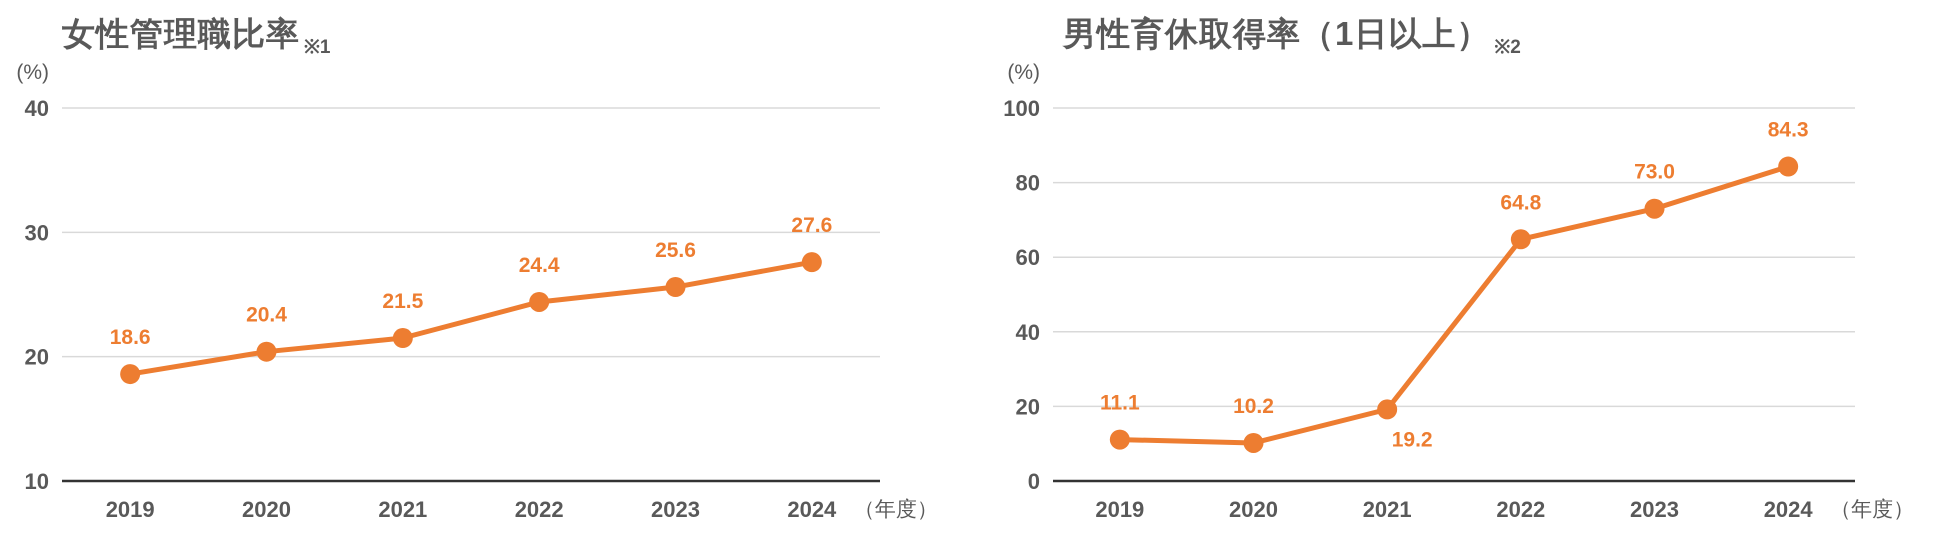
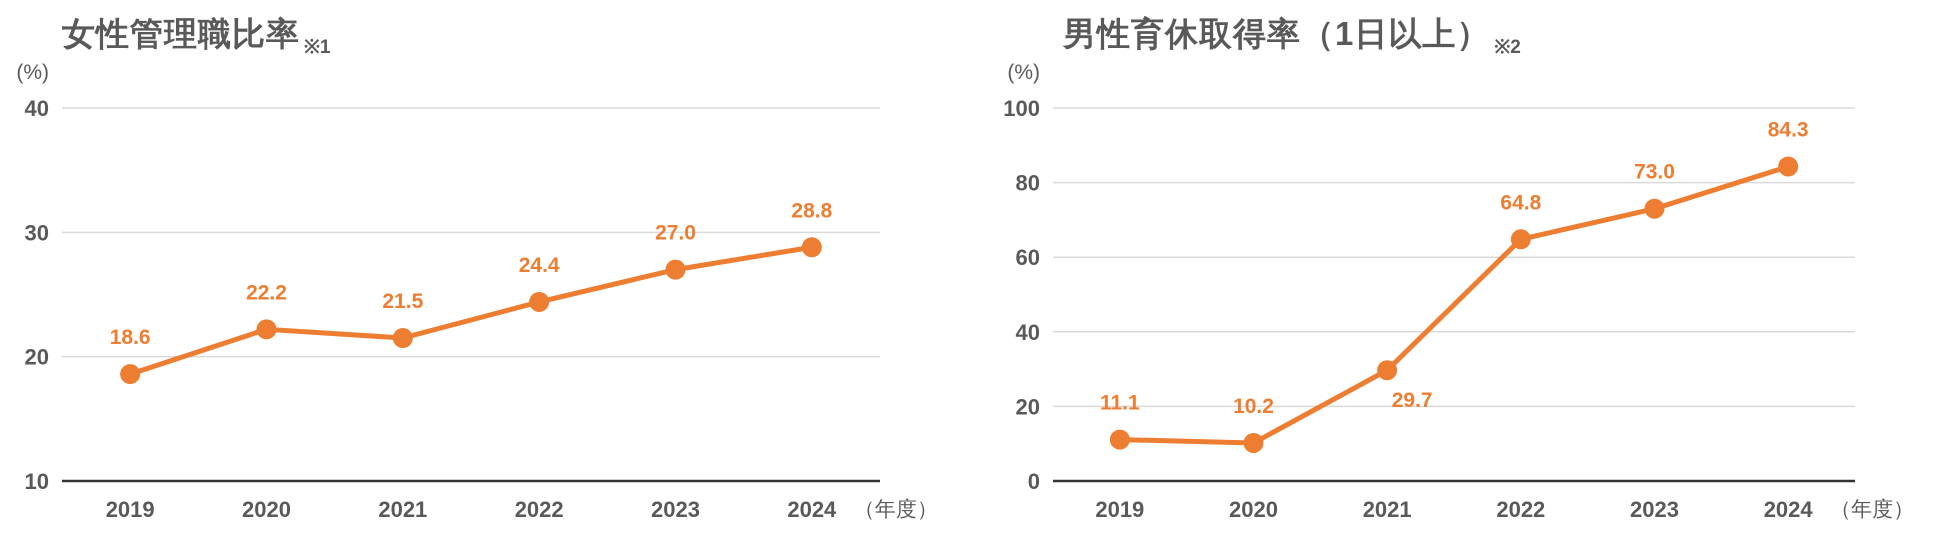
女性管理職比率/2020: 20.4 -> 22.2
女性管理職比率/2023: 25.6 -> 27.0
女性管理職比率/2024: 27.6 -> 28.8
男性育休取得率（1日以上）/2021: 19.2 -> 29.7
